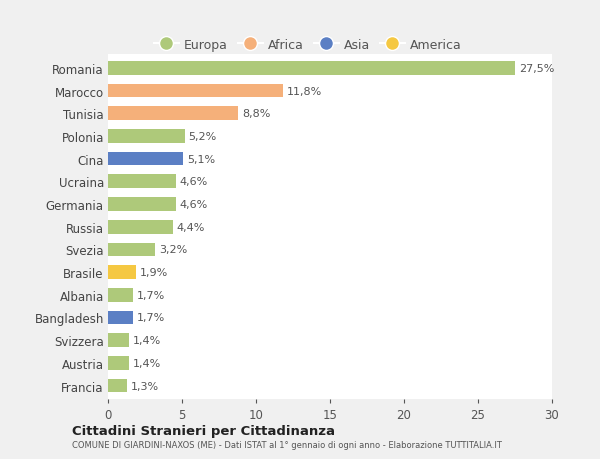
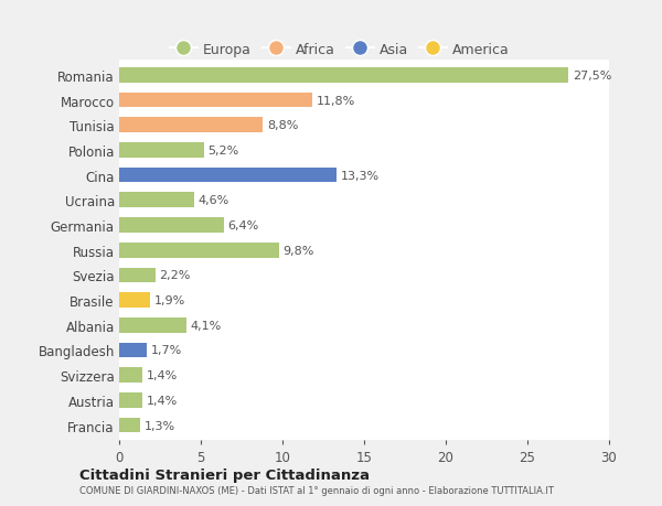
Cina: 5,1% -> 13,3%
Germania: 4,6% -> 6,4%
Russia: 4,4% -> 9,8%
Svezia: 3,2% -> 2,2%
Albania: 1,7% -> 4,1%
